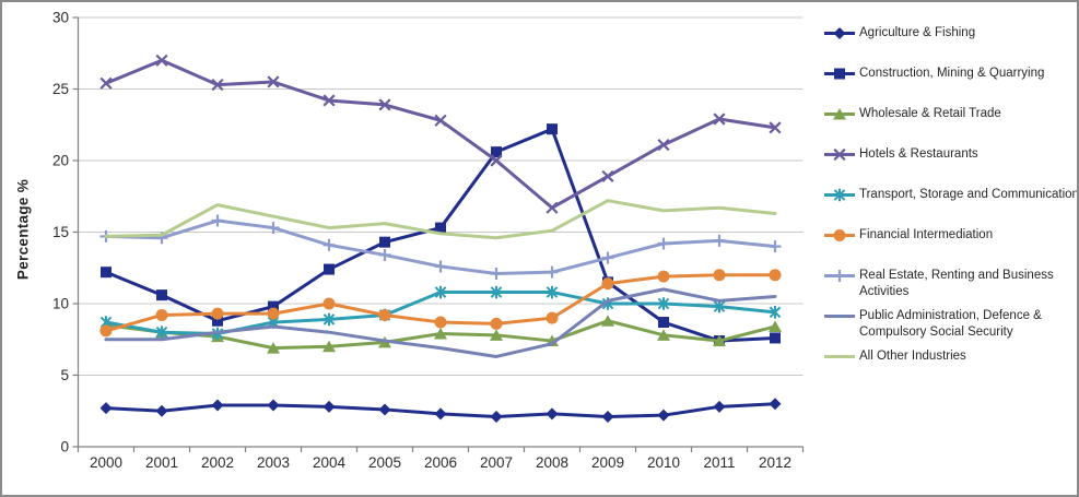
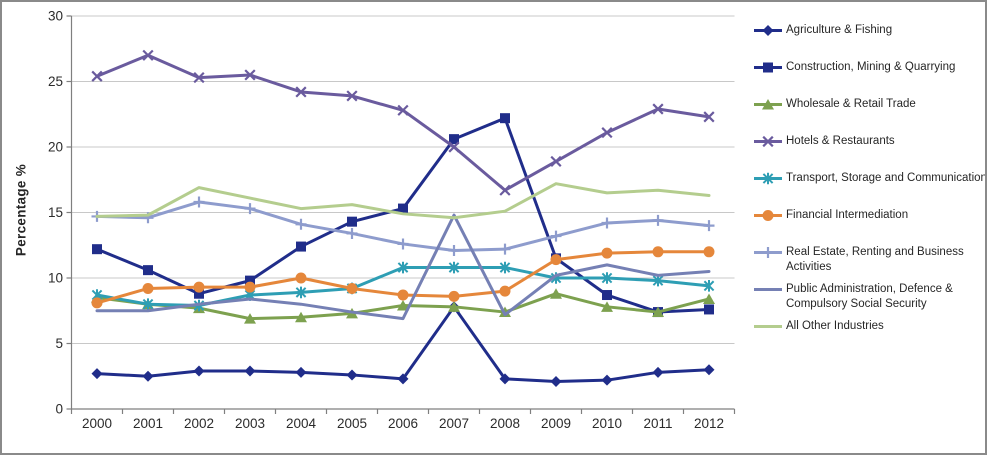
Agriculture & Fishing/2007: 2.1 -> 7.8
Public Administration, Defence & Compulsory Social Security/2007: 6.3 -> 14.8
